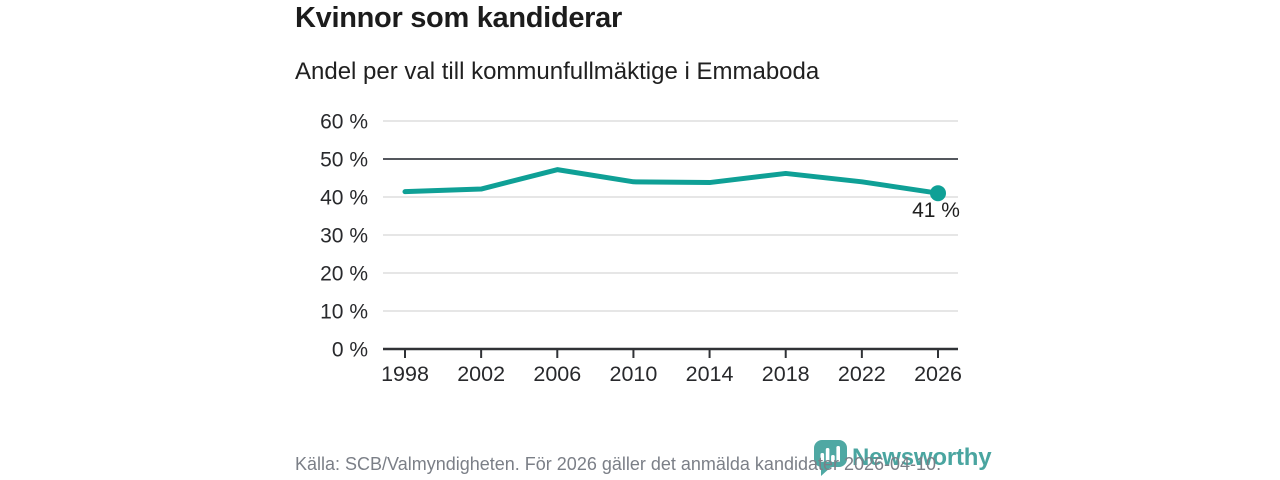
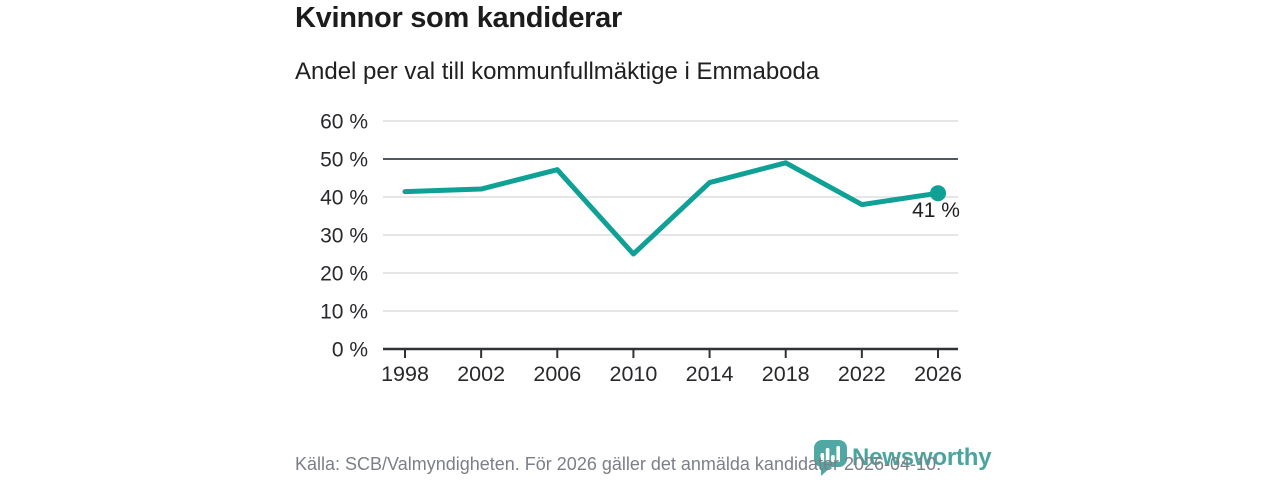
2010: 44% -> 25%
2018: 46% -> 49%
2022: 44% -> 38%
